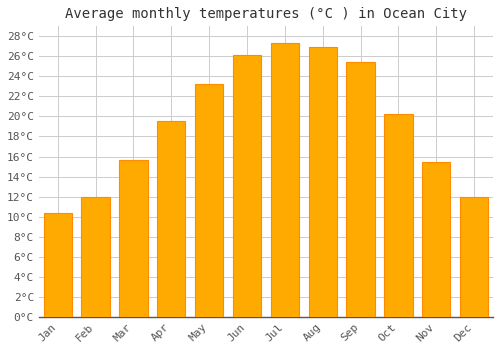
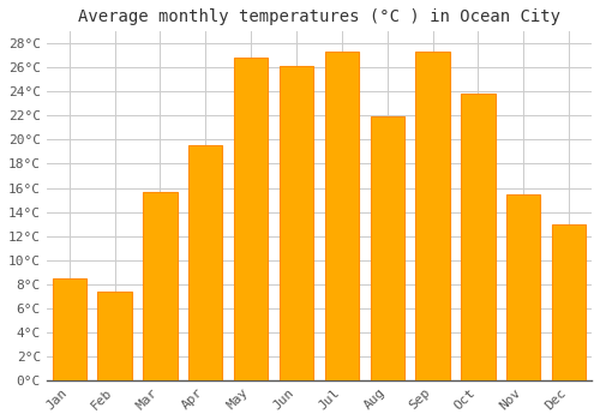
Jan: 10.4°C -> 8.5°C
Feb: 12.0°C -> 7.4°C
May: 23.2°C -> 26.8°C
Aug: 26.9°C -> 21.9°C
Sep: 25.4°C -> 27.3°C
Oct: 20.2°C -> 23.8°C
Dec: 12.0°C -> 13.0°C
